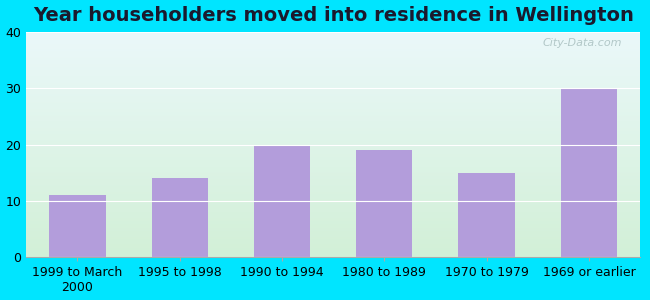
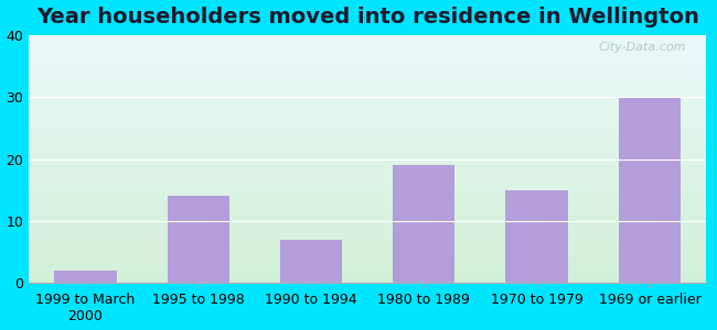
1999 to March 2000: 11 -> 2
1990 to 1994: 20 -> 7
